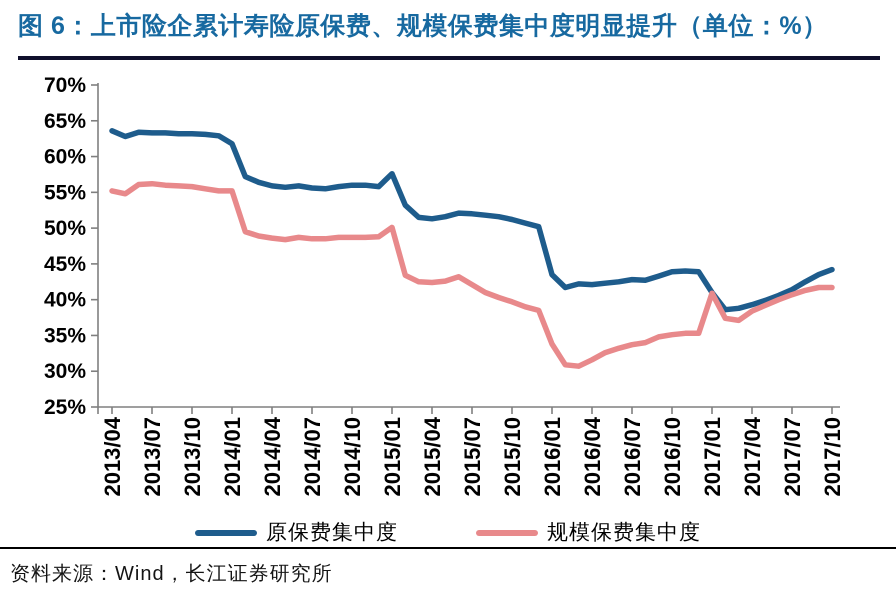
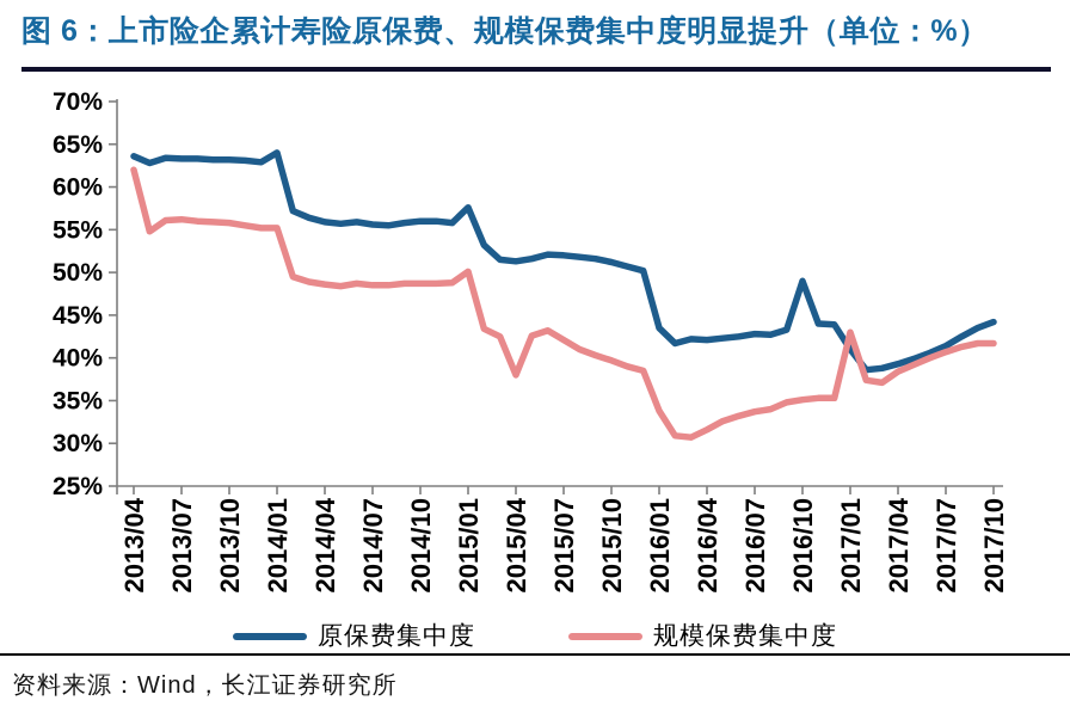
规模保费集中度/2013/04: 55% -> 62%
原保费集中度/2014/01: 62% -> 64%
规模保费集中度/2015/04: 42% -> 38%
原保费集中度/2016/10: 44% -> 49%
规模保费集中度/2017/01: 41% -> 43%
